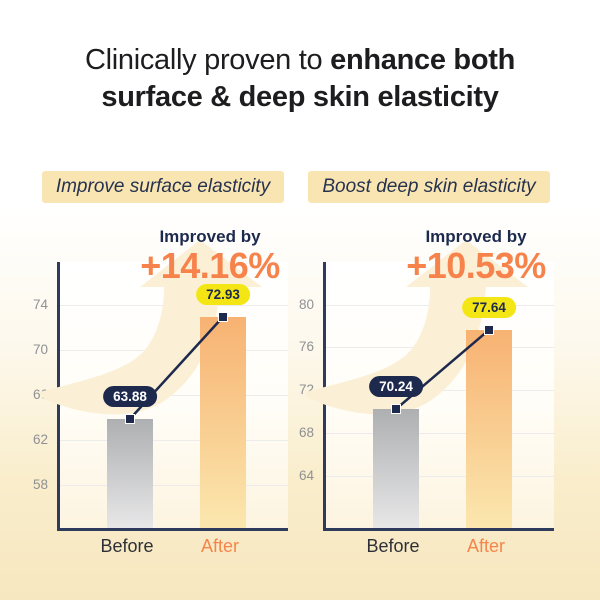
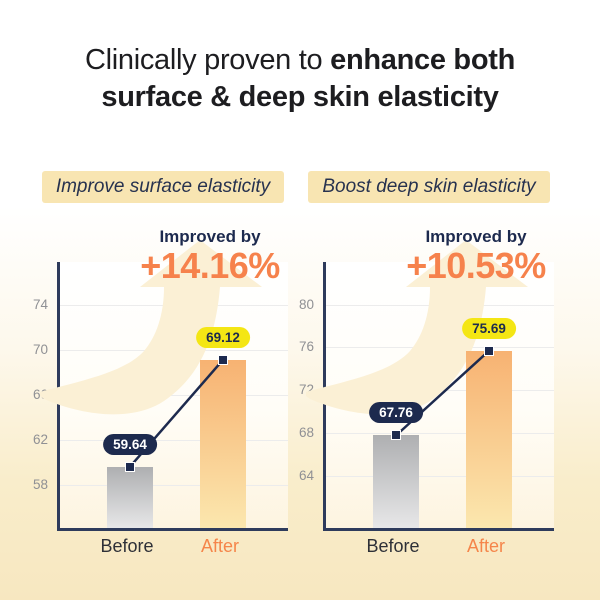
Improve surface elasticity/Before: 63.88 -> 59.64
Improve surface elasticity/After: 72.93 -> 69.12
Boost deep skin elasticity/Before: 70.24 -> 67.76
Boost deep skin elasticity/After: 77.64 -> 75.69
